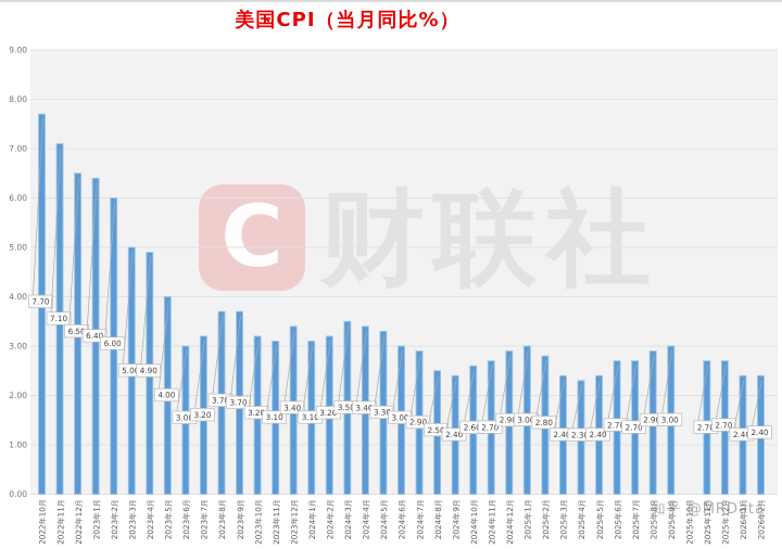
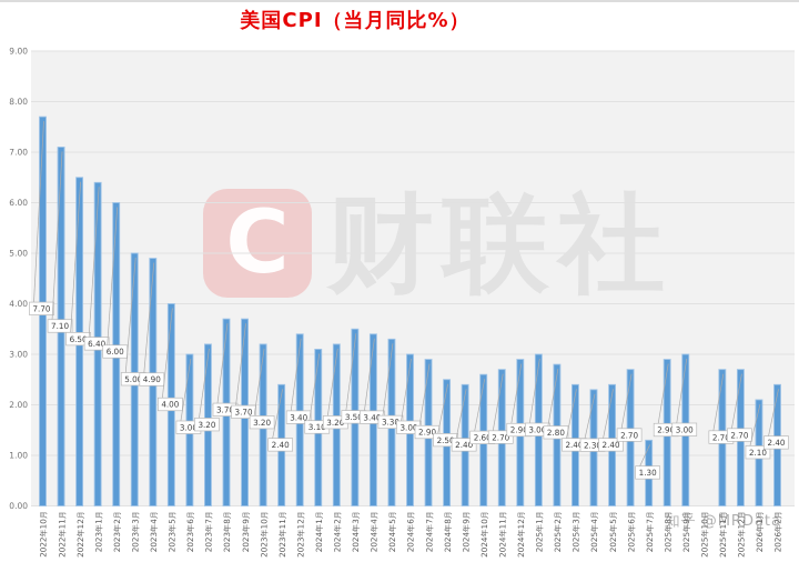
2023年11月: 3.10 -> 2.40
2025年7月: 2.70 -> 1.30
2026年1月: 2.40 -> 2.10
